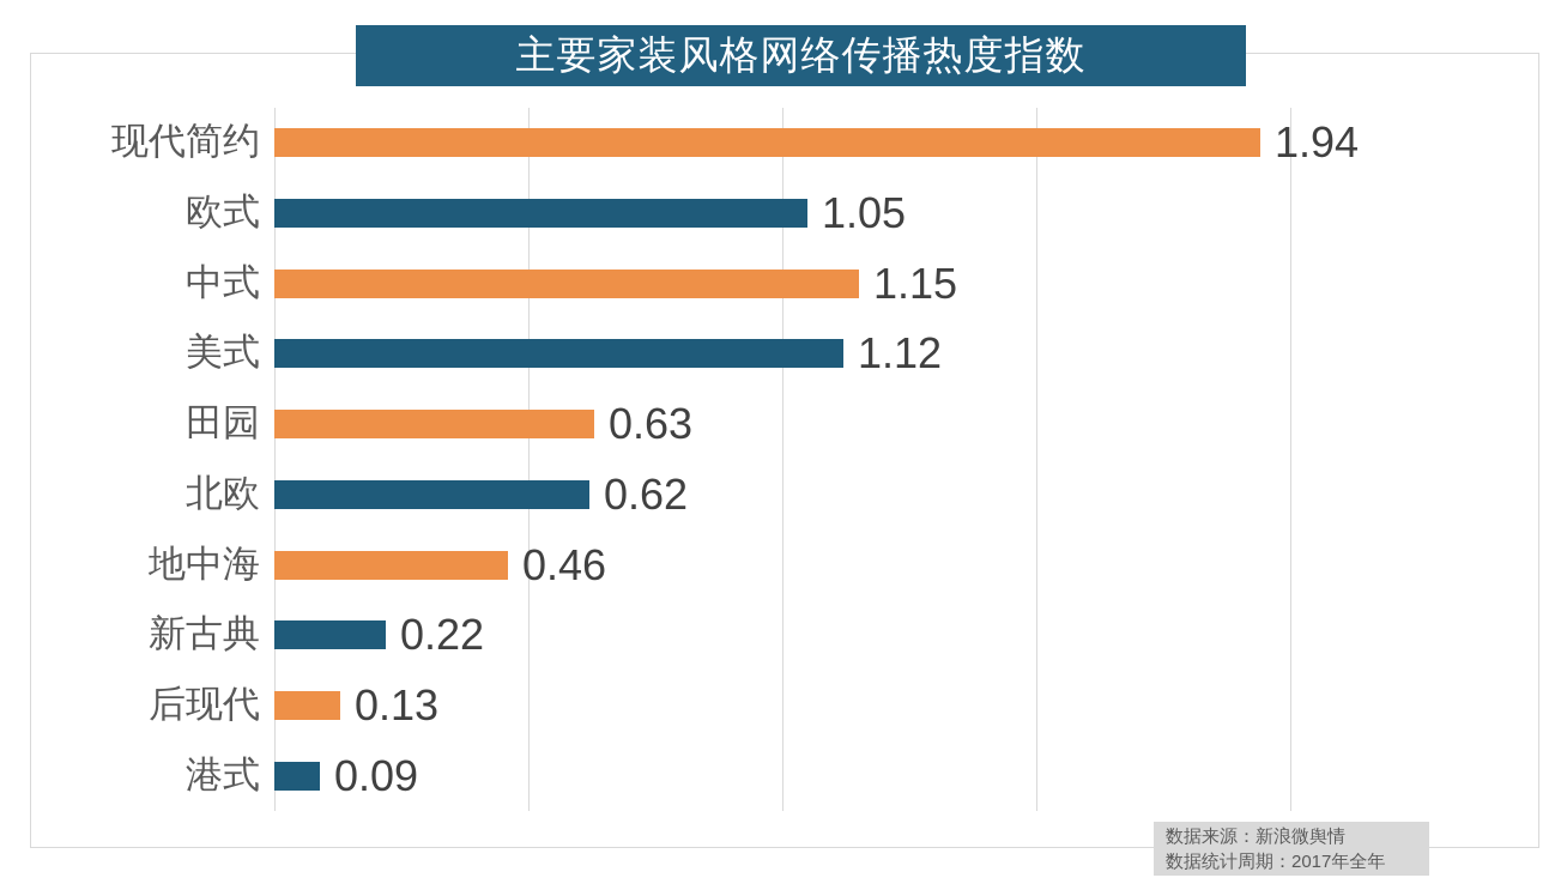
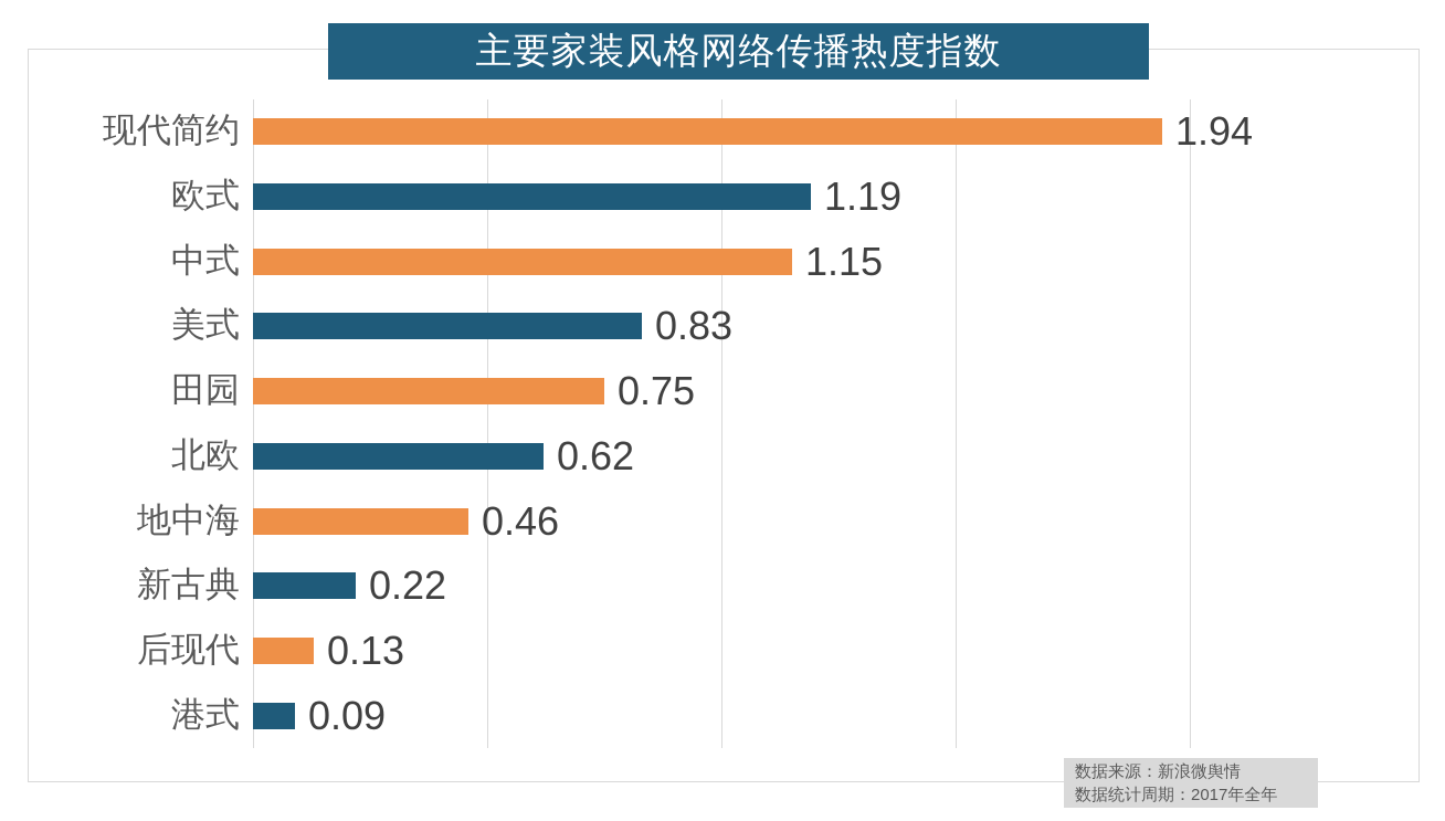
欧式: 1.05 -> 1.19
美式: 1.12 -> 0.83
田园: 0.63 -> 0.75
